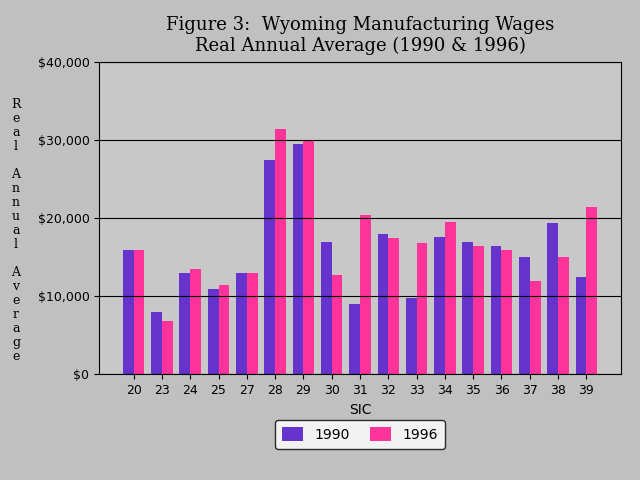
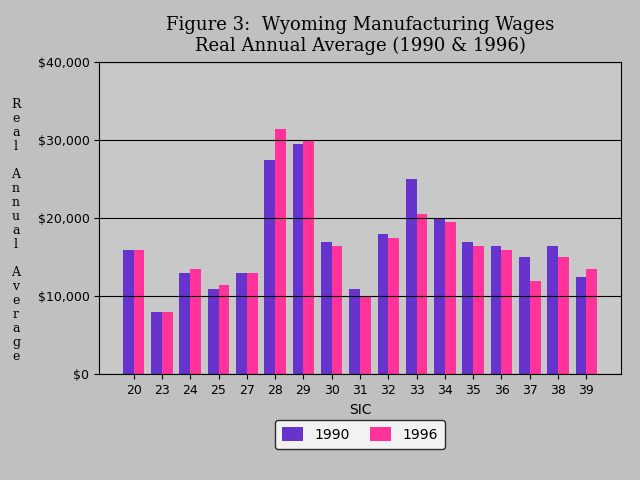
1996/23: $6,800 -> $8,000
1996/30: $12,800 -> $16,500
1990/31: $9,000 -> $11,000
1996/31: $20,400 -> $10,000
1990/33: $9,800 -> $25,000
1996/33: $16,800 -> $20,500
1990/34: $17,600 -> $20,000
1990/38: $19,400 -> $16,500
1996/39: $21,400 -> $13,500
